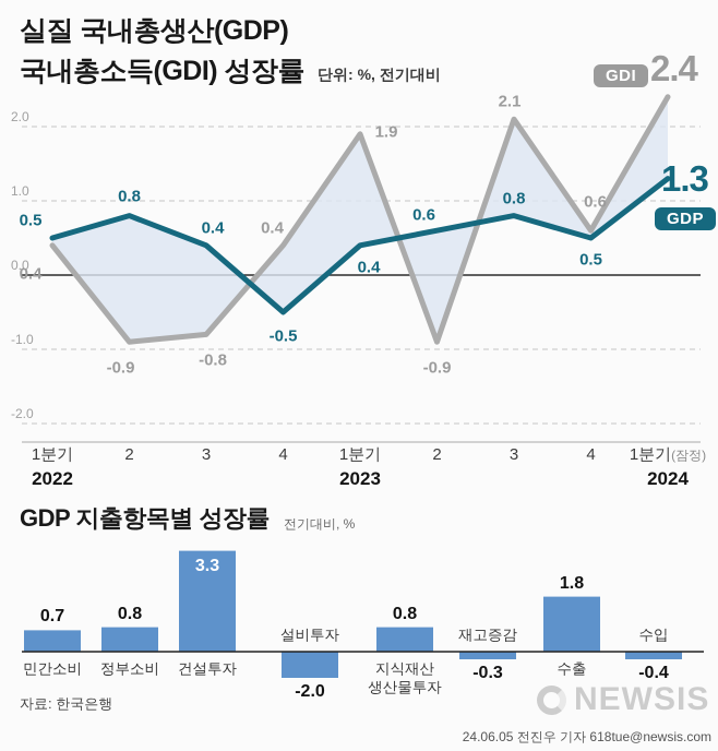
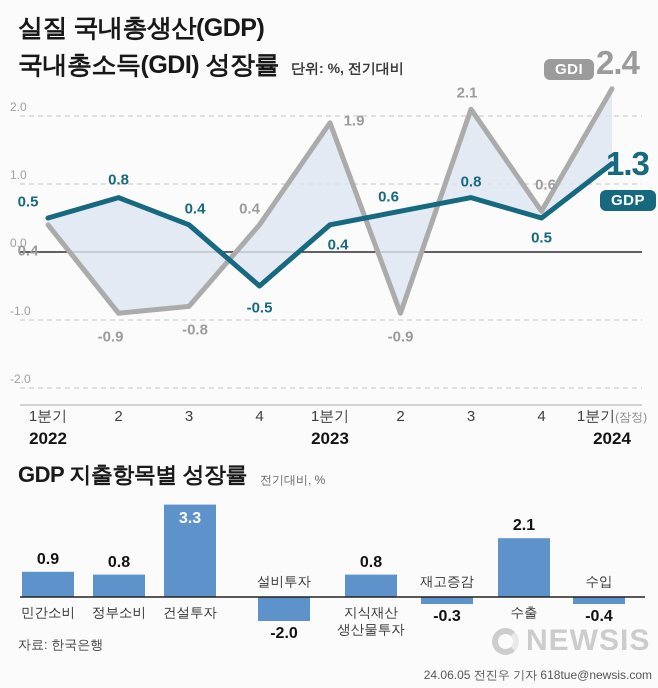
GDP 지출항목별 성장률/민간소비: 0.7 -> 0.9
GDP 지출항목별 성장률/수출: 1.8 -> 2.1
